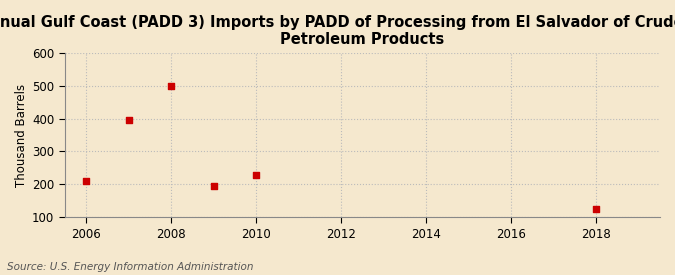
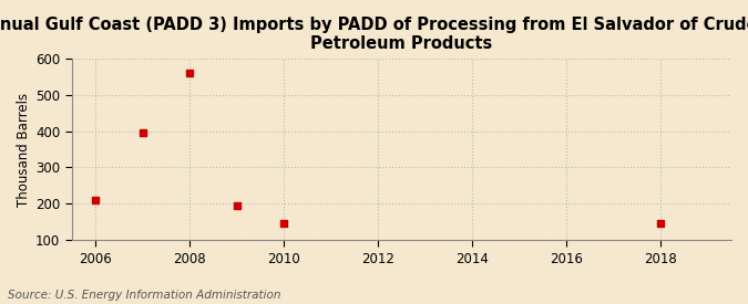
2008: 500 -> 560
2010: 230 -> 148
2018: 125 -> 148
